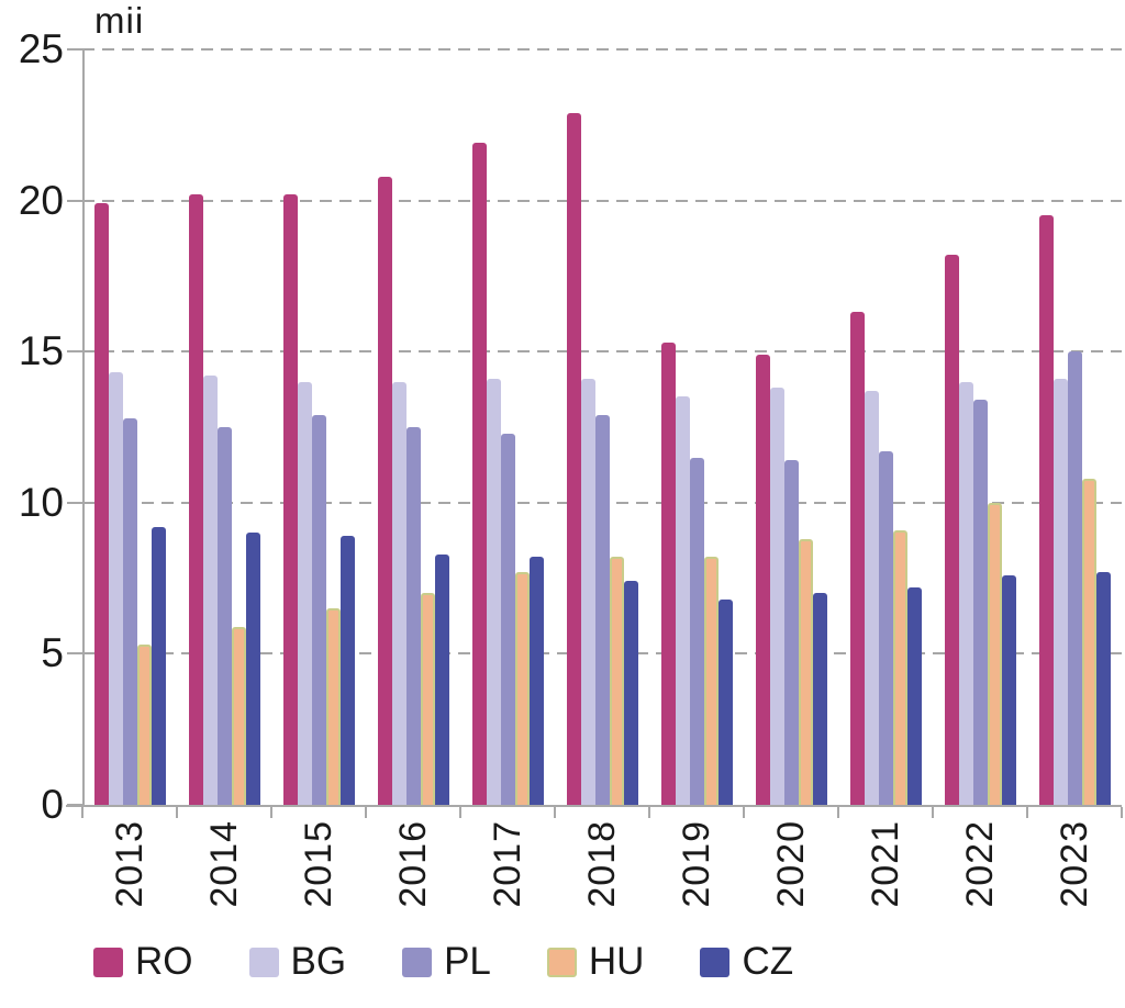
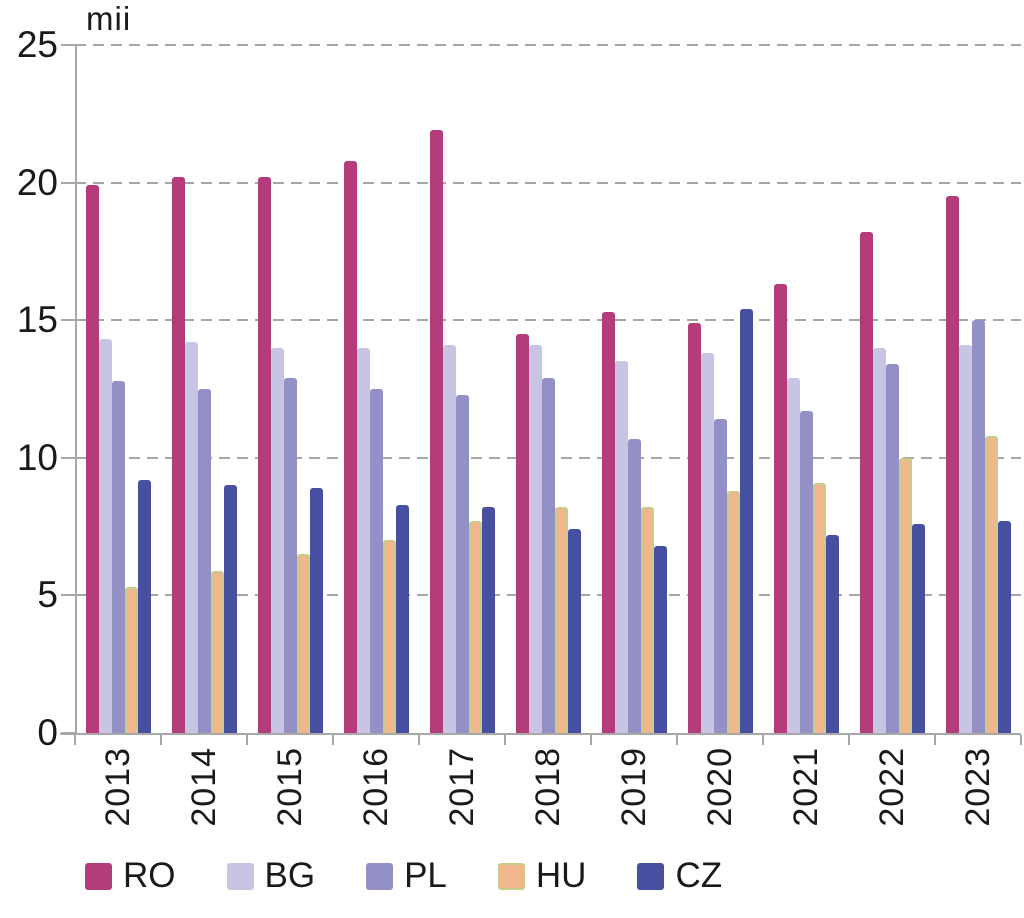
RO/2018: 22.9 -> 14.5
PL/2019: 11.5 -> 10.7
CZ/2020: 7.0 -> 15.4
BG/2021: 13.7 -> 12.9
